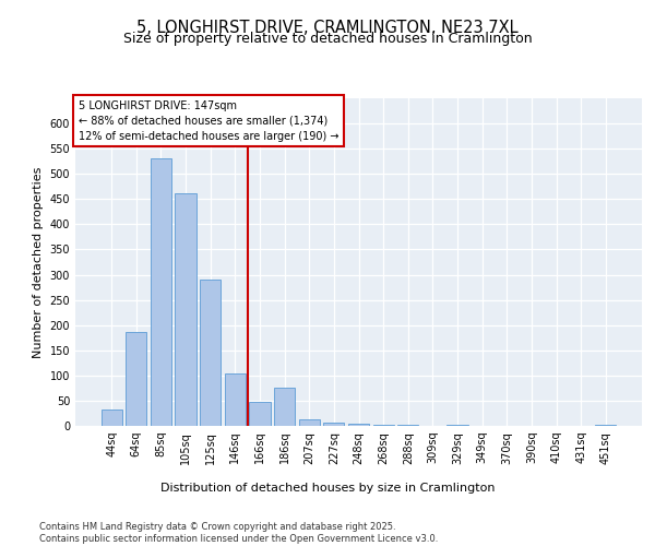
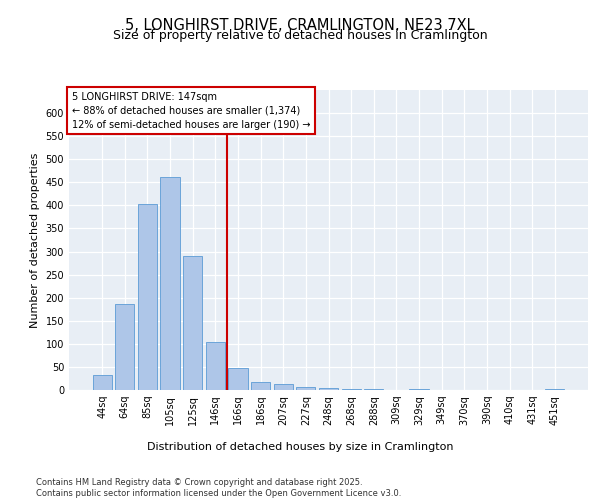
85sq: 530 -> 402
186sq: 75 -> 17
